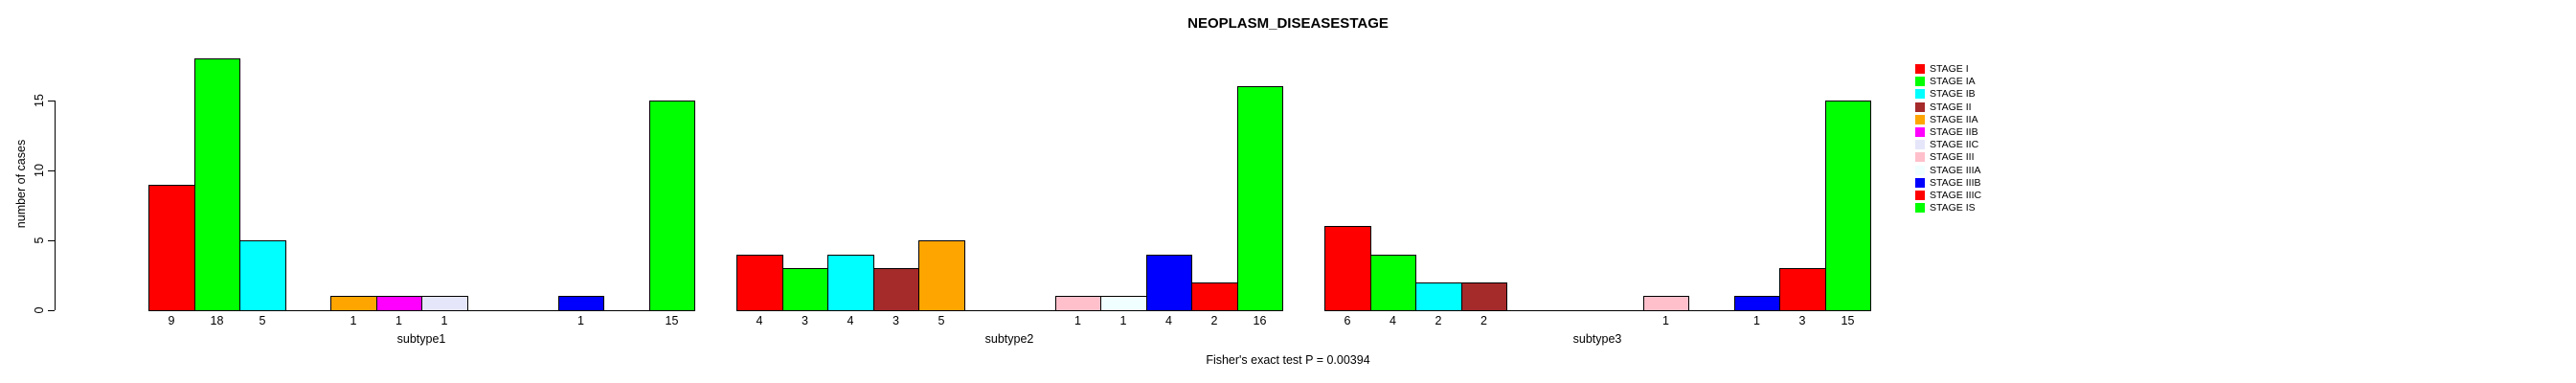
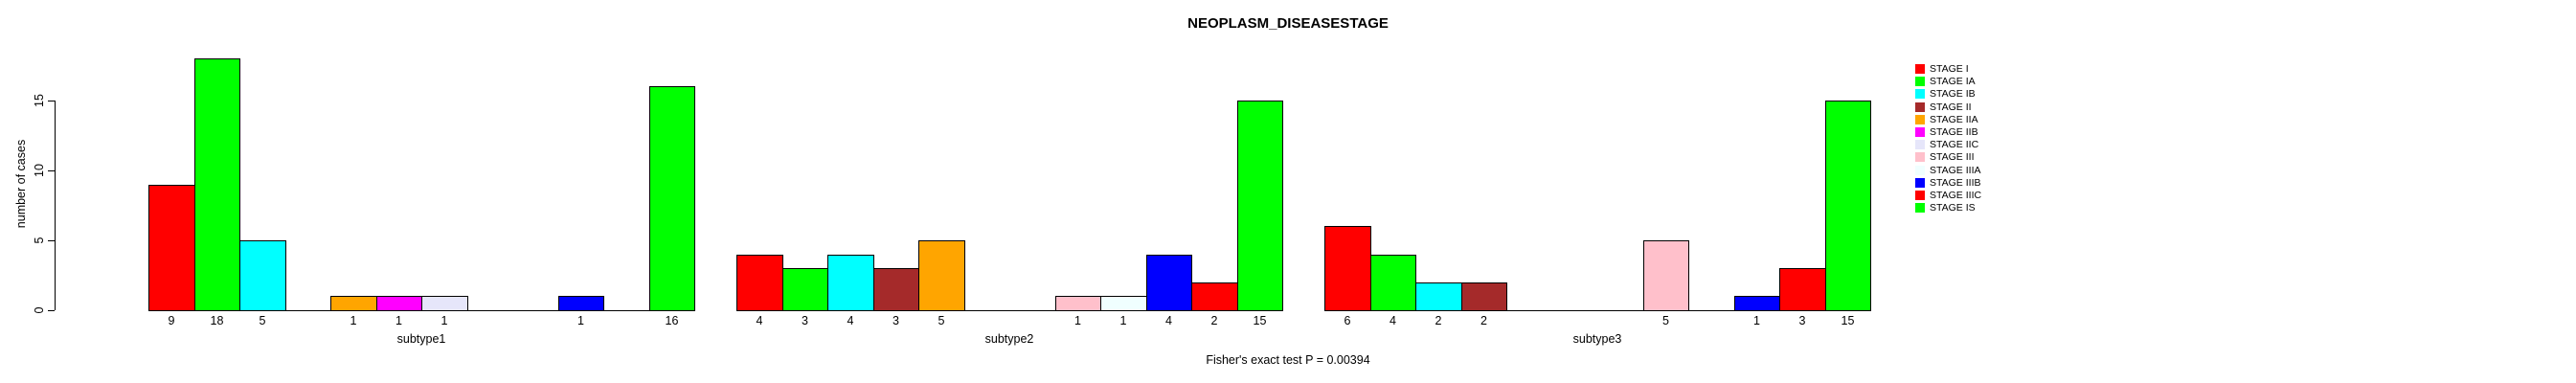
STAGE IS/subtype1: 15 -> 16
STAGE IS/subtype2: 16 -> 15
STAGE III/subtype3: 1 -> 5
